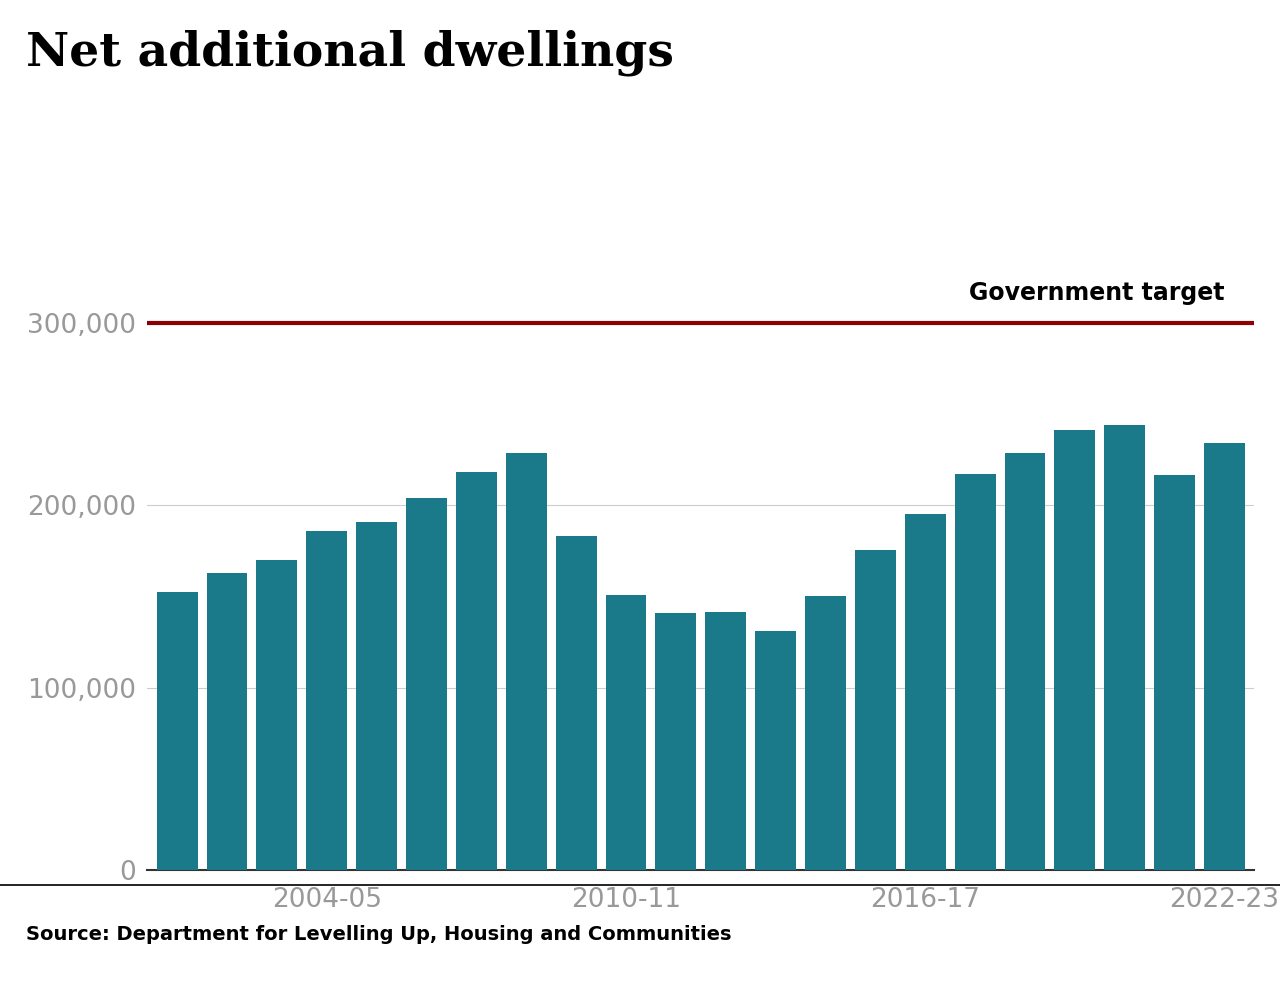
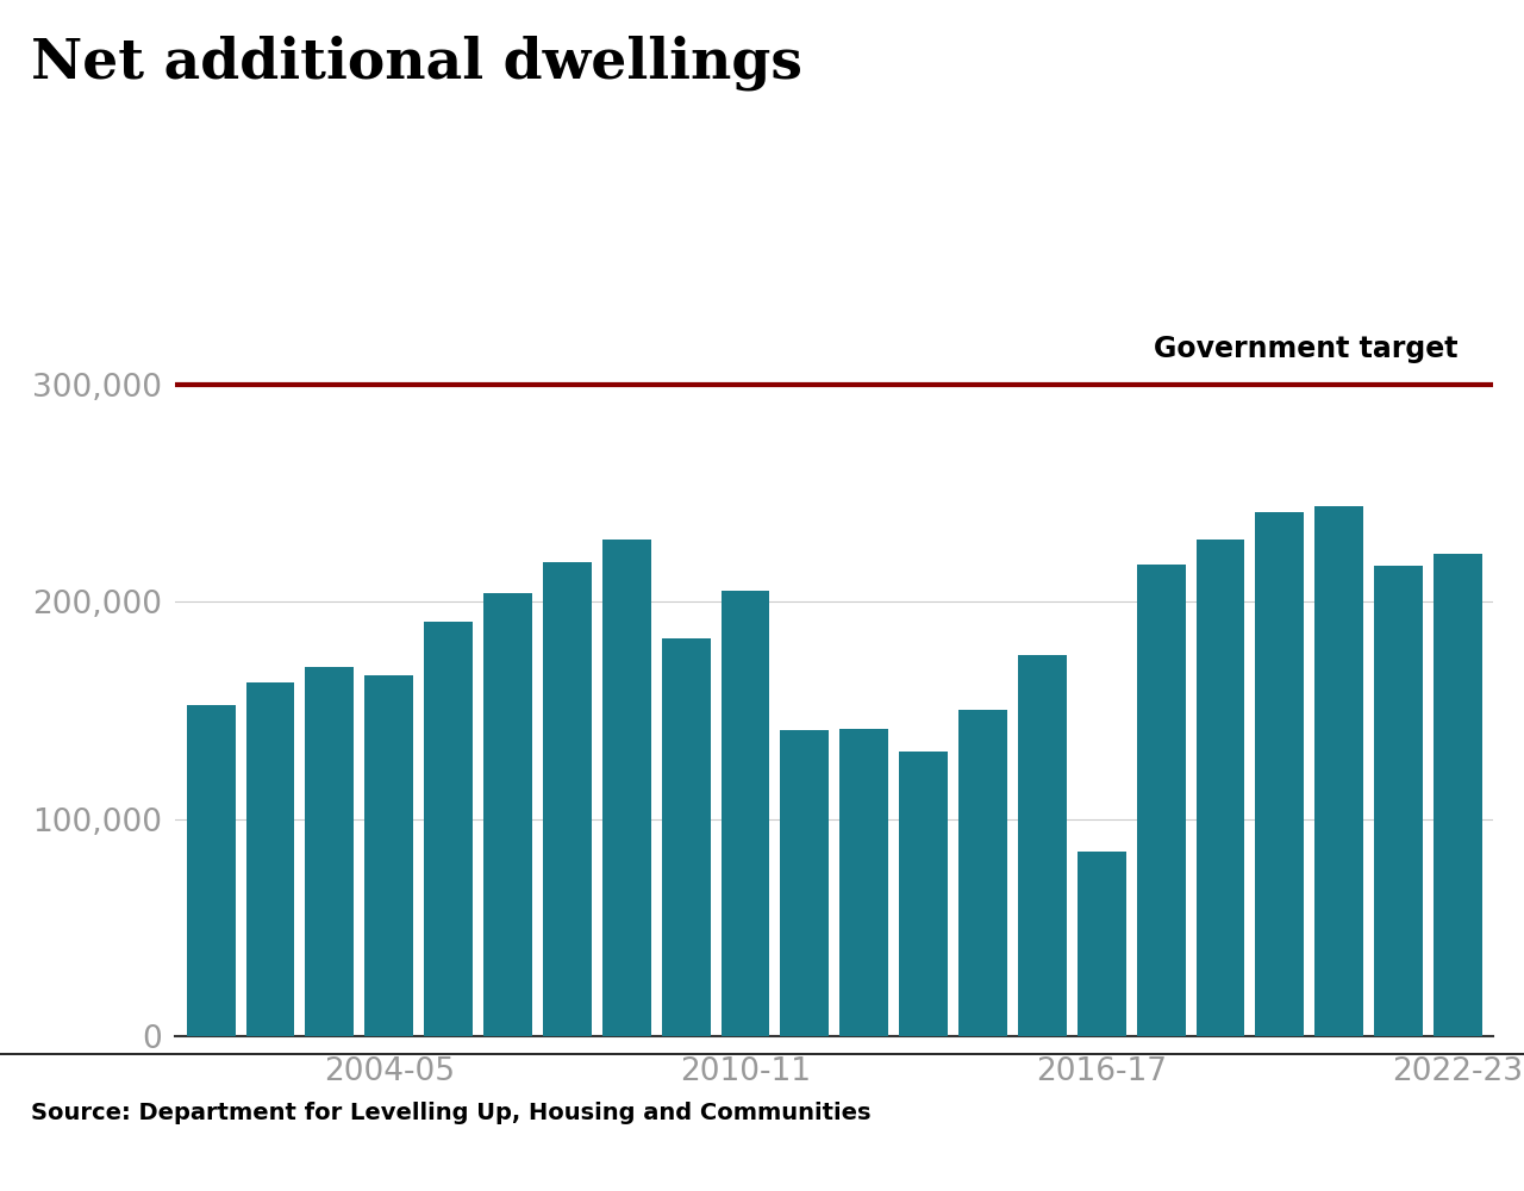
2004-05: 186,000 -> 166,000
2010-11: 151,000 -> 205,000
2016-17: 195,000 -> 85,000
2022-23: 234,000 -> 222,000
